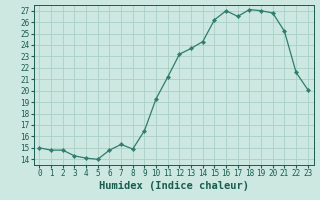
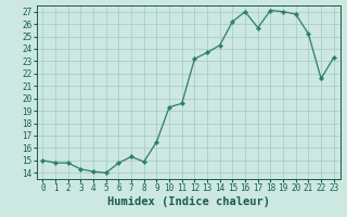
11: 21.2 -> 19.6
17: 26.5 -> 25.7
23: 20.1 -> 23.3
